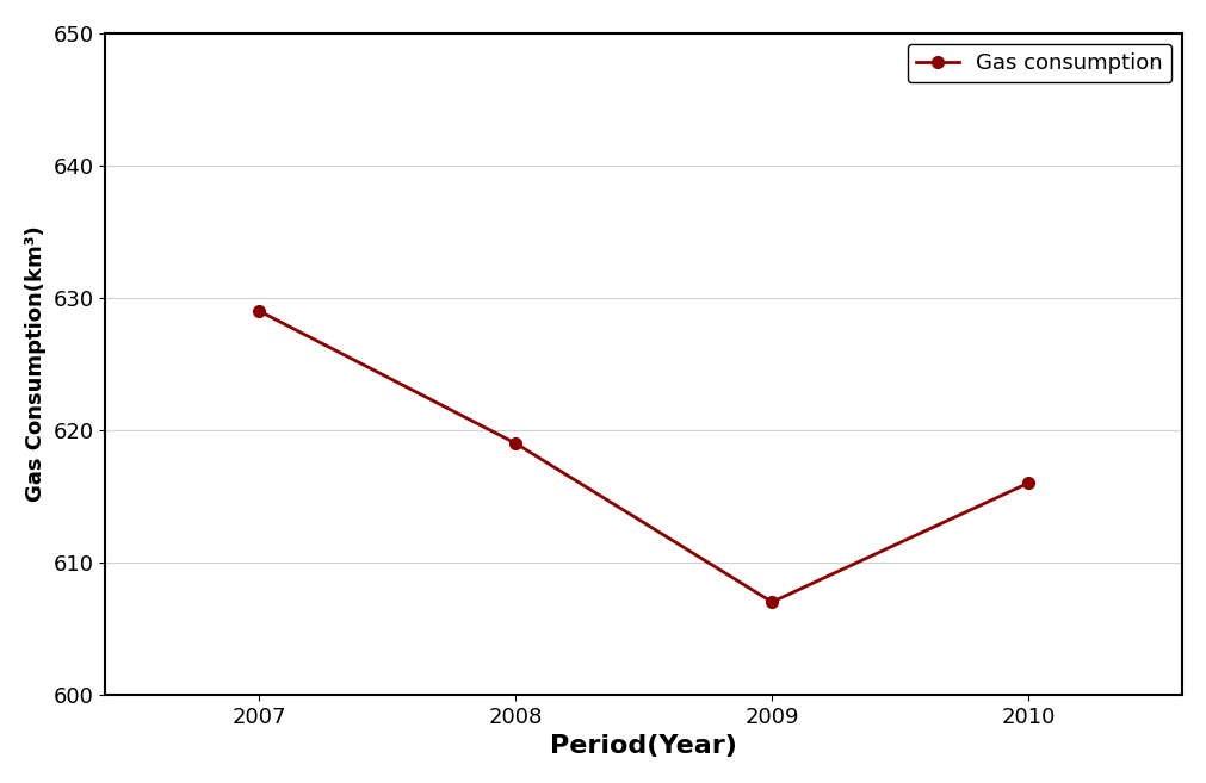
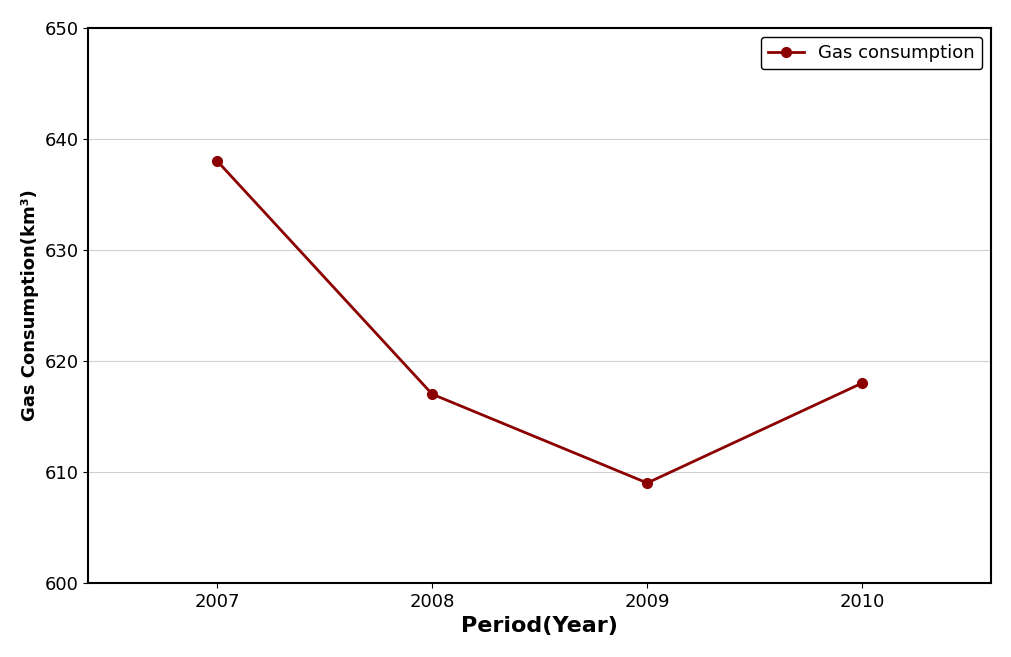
2007: 629 -> 638
2008: 619 -> 617
2009: 607 -> 609
2010: 616 -> 618
